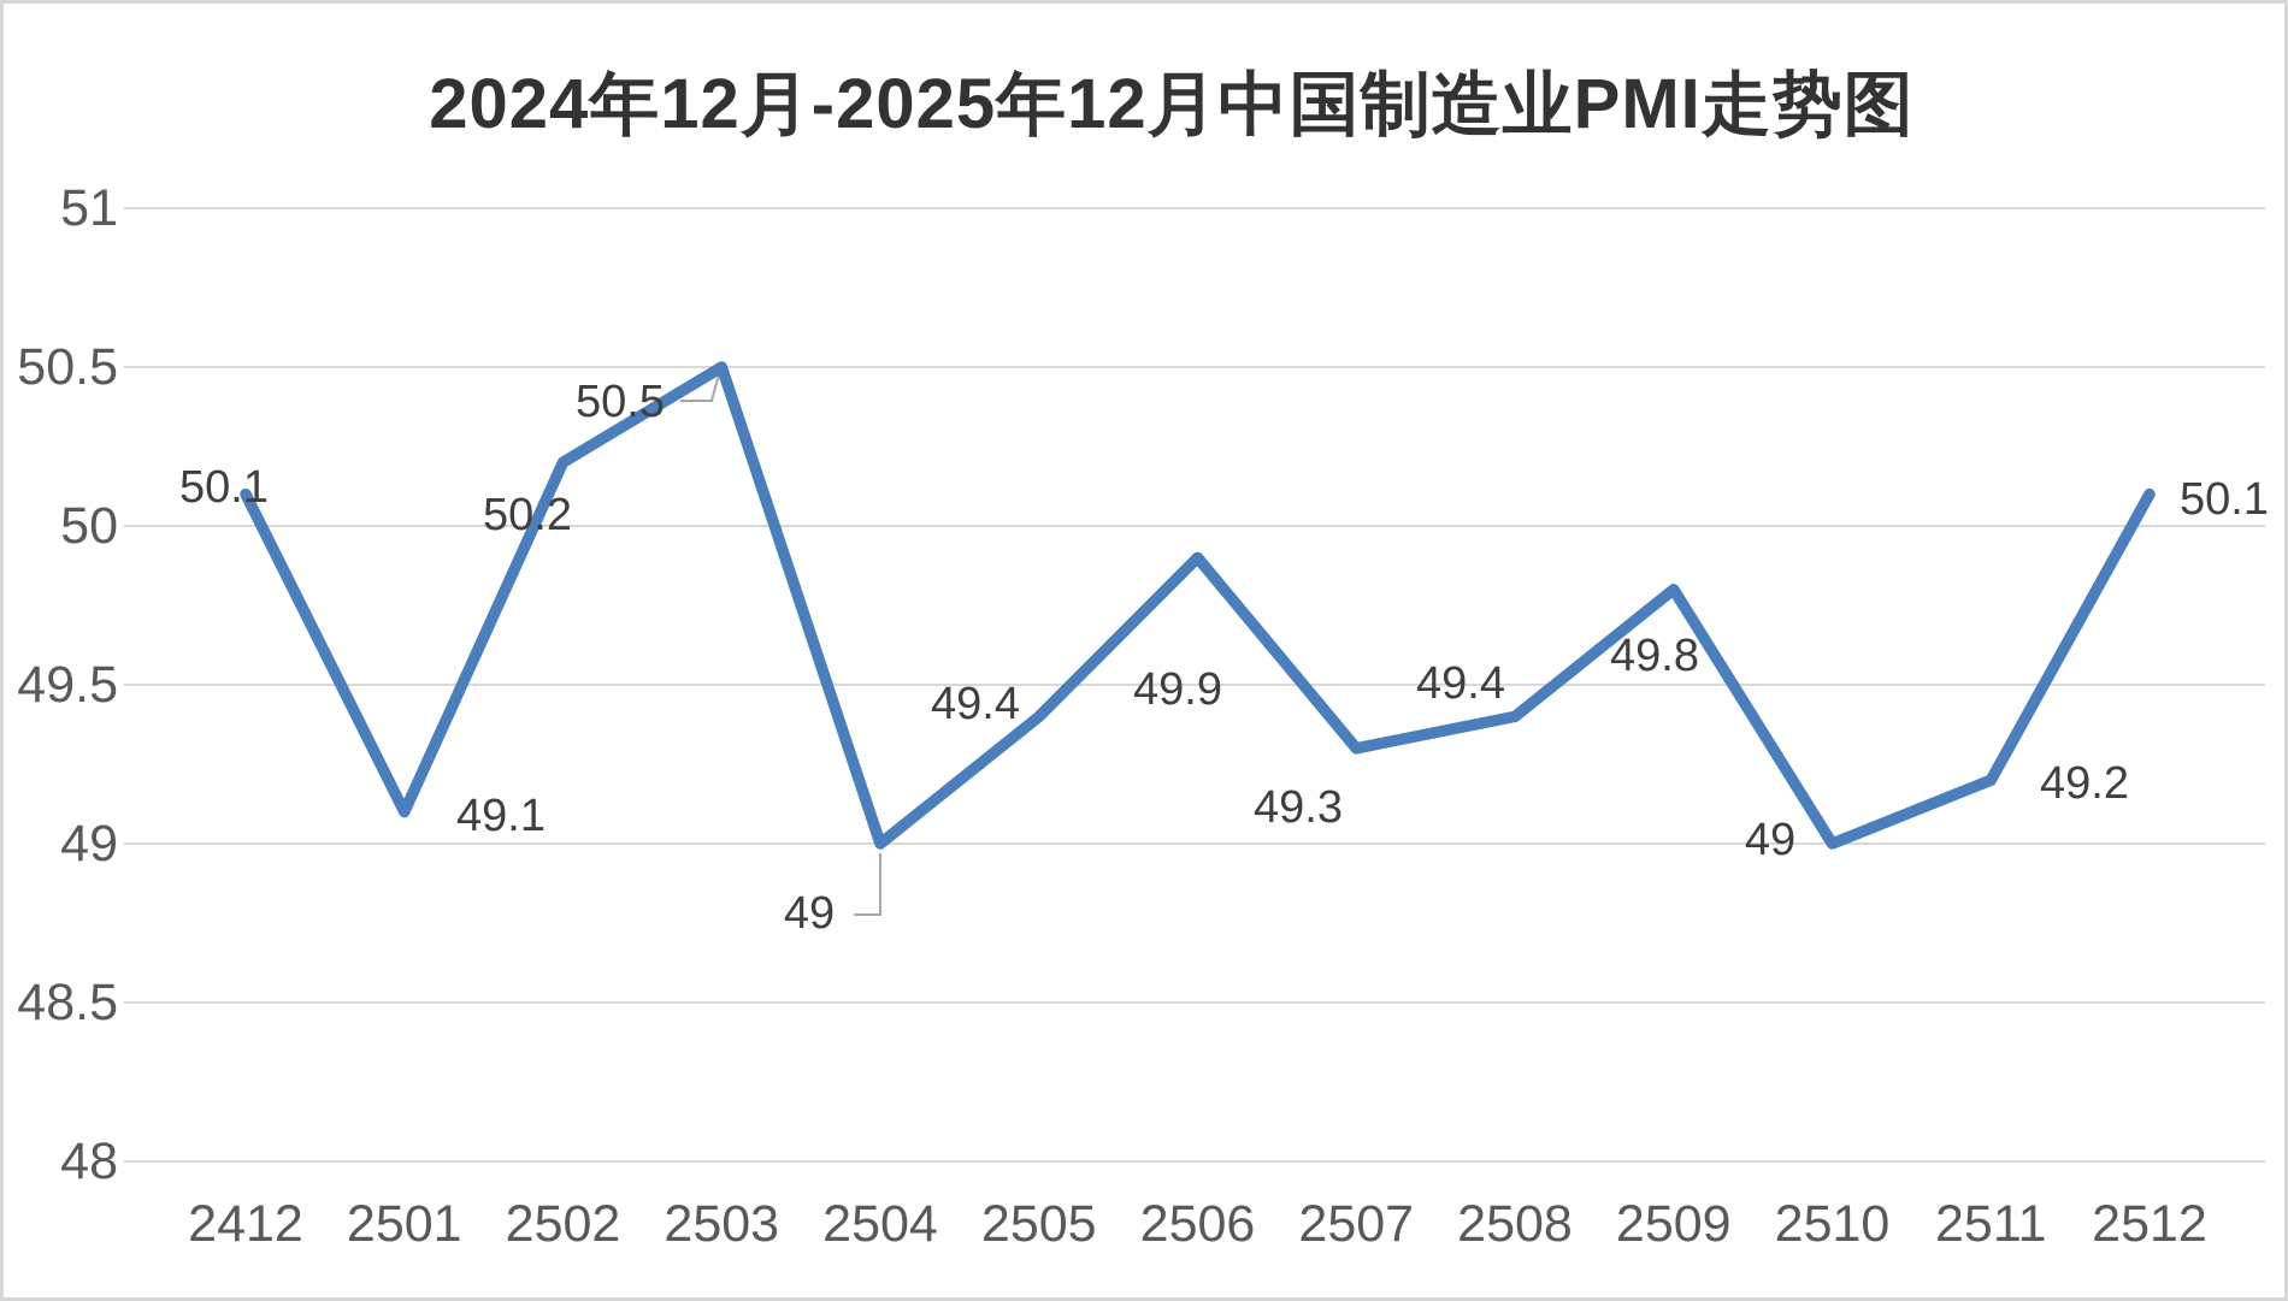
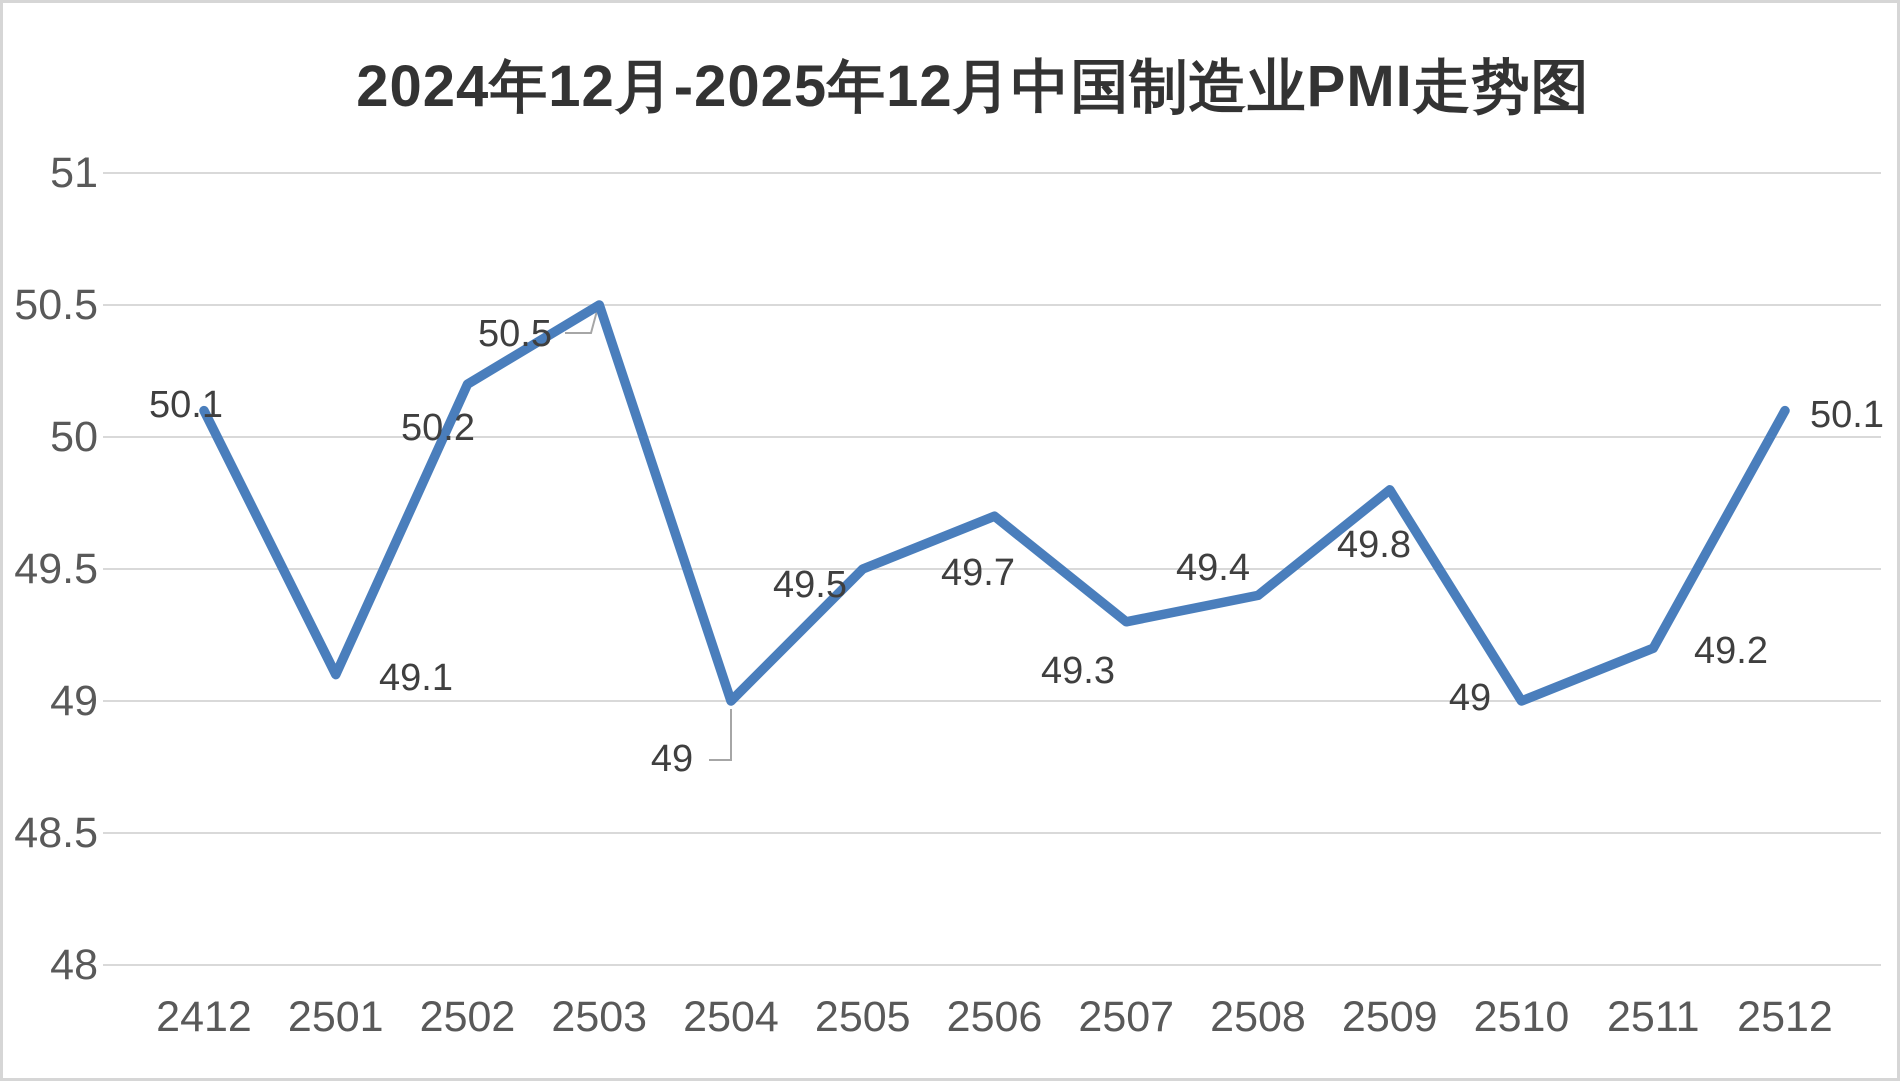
2505: 49.4 -> 49.5
2506: 49.9 -> 49.7
